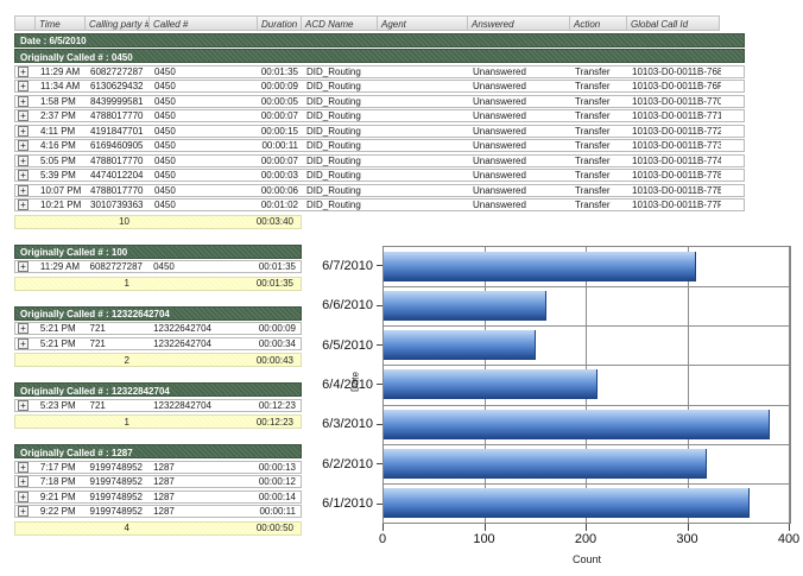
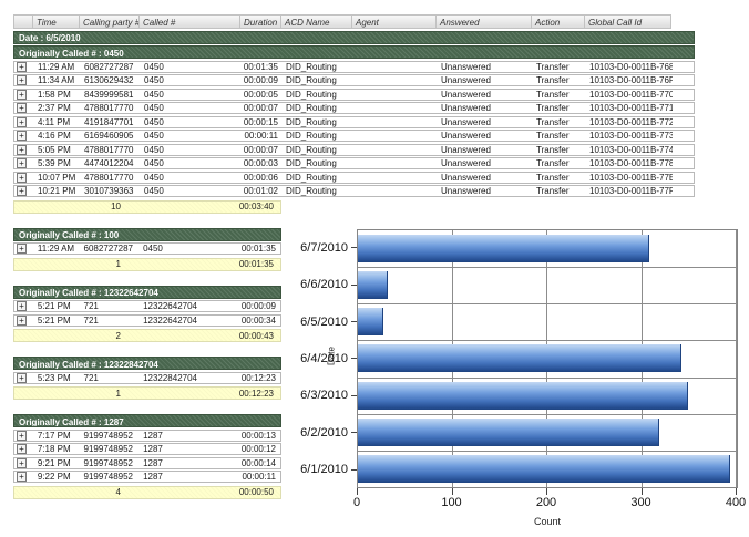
6/6/2010: 160 -> 30
6/5/2010: 150 -> 30
6/4/2010: 210 -> 340
6/3/2010: 380 -> 350
6/1/2010: 360 -> 390
